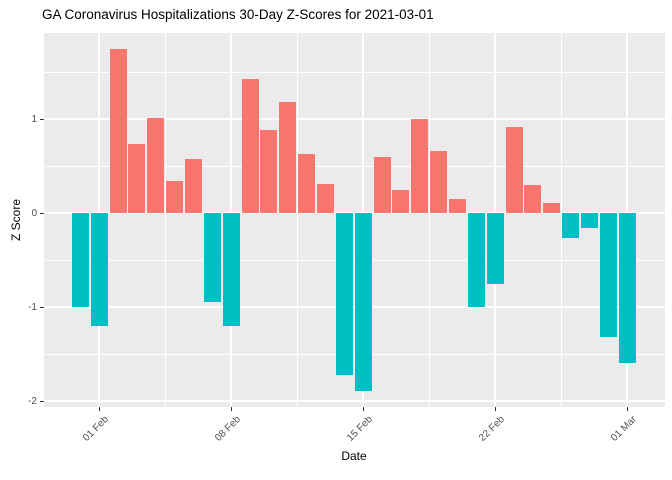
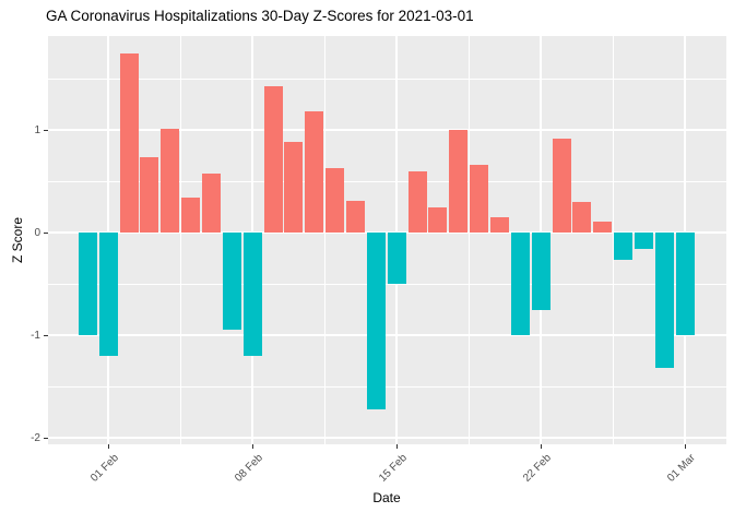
15 Feb: -1.9 -> -0.5
01 Mar: -1.6 -> -1.0
